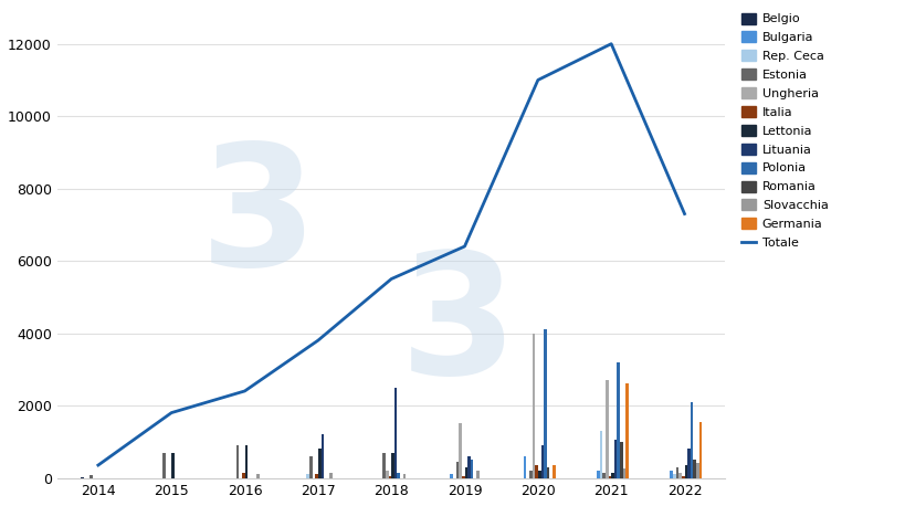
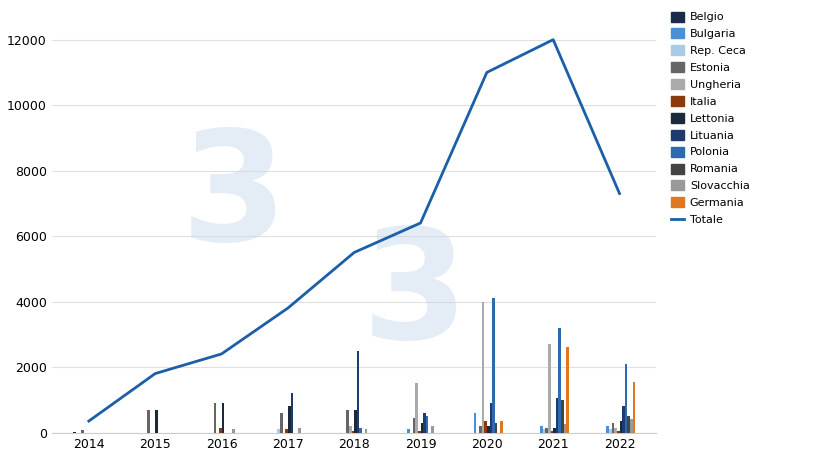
Rep. Ceca/2021: 1300 -> 100
